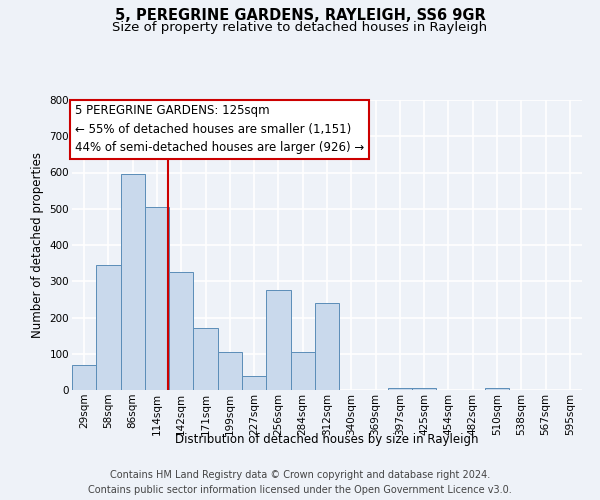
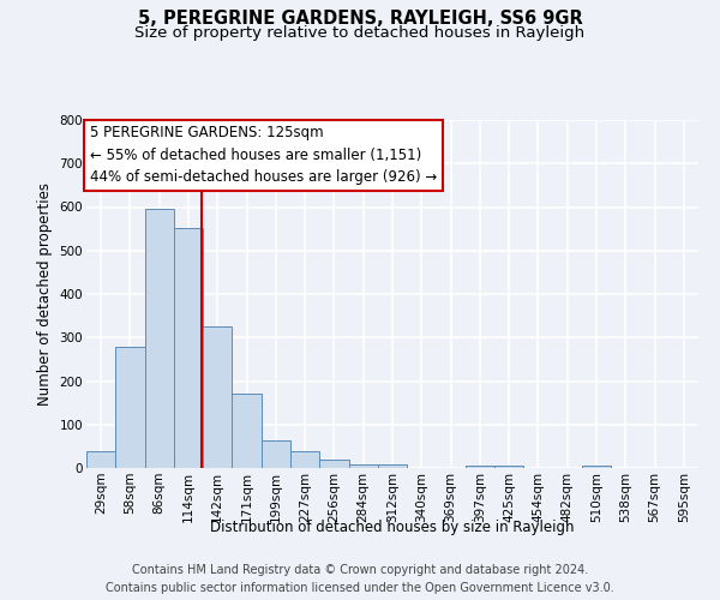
29sqm: 70 -> 38
58sqm: 345 -> 278
114sqm: 505 -> 553
199sqm: 105 -> 63
256sqm: 275 -> 18
284sqm: 105 -> 8
312sqm: 240 -> 8
